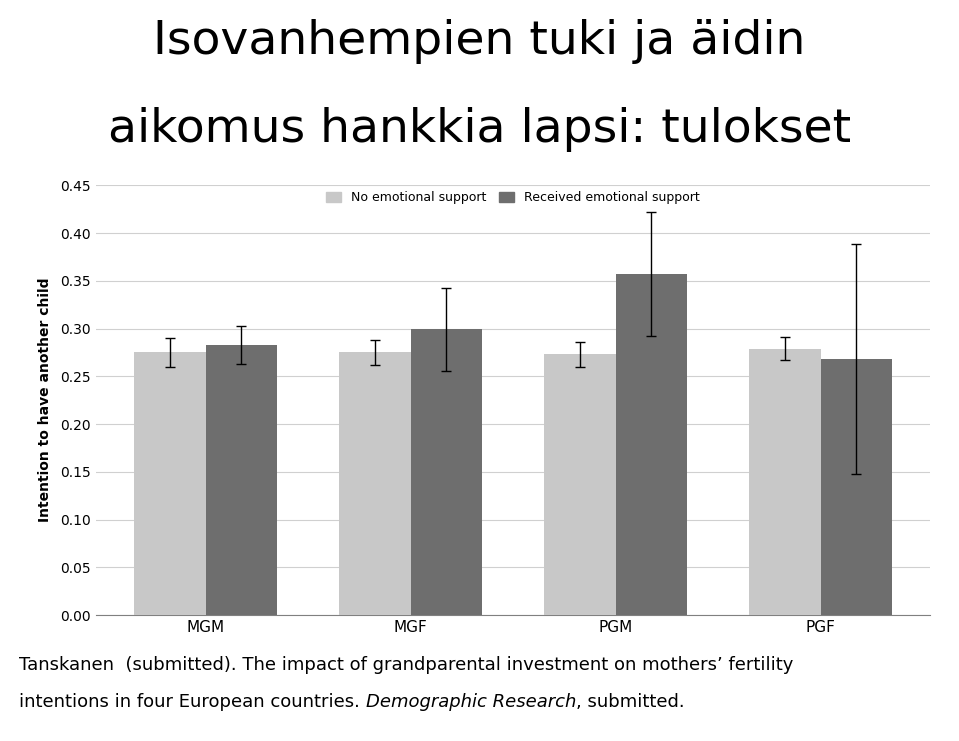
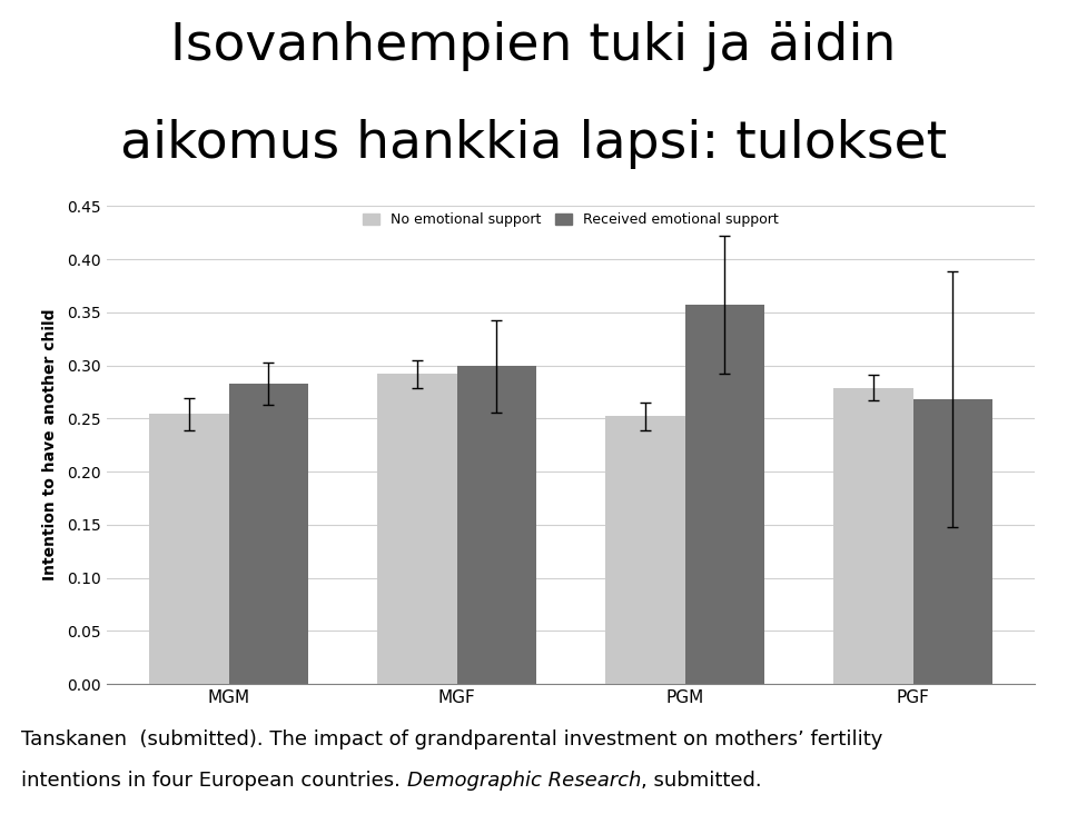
No emotional support/MGM: 0.275 -> 0.254
No emotional support/MGF: 0.275 -> 0.292
No emotional support/PGM: 0.273 -> 0.252
